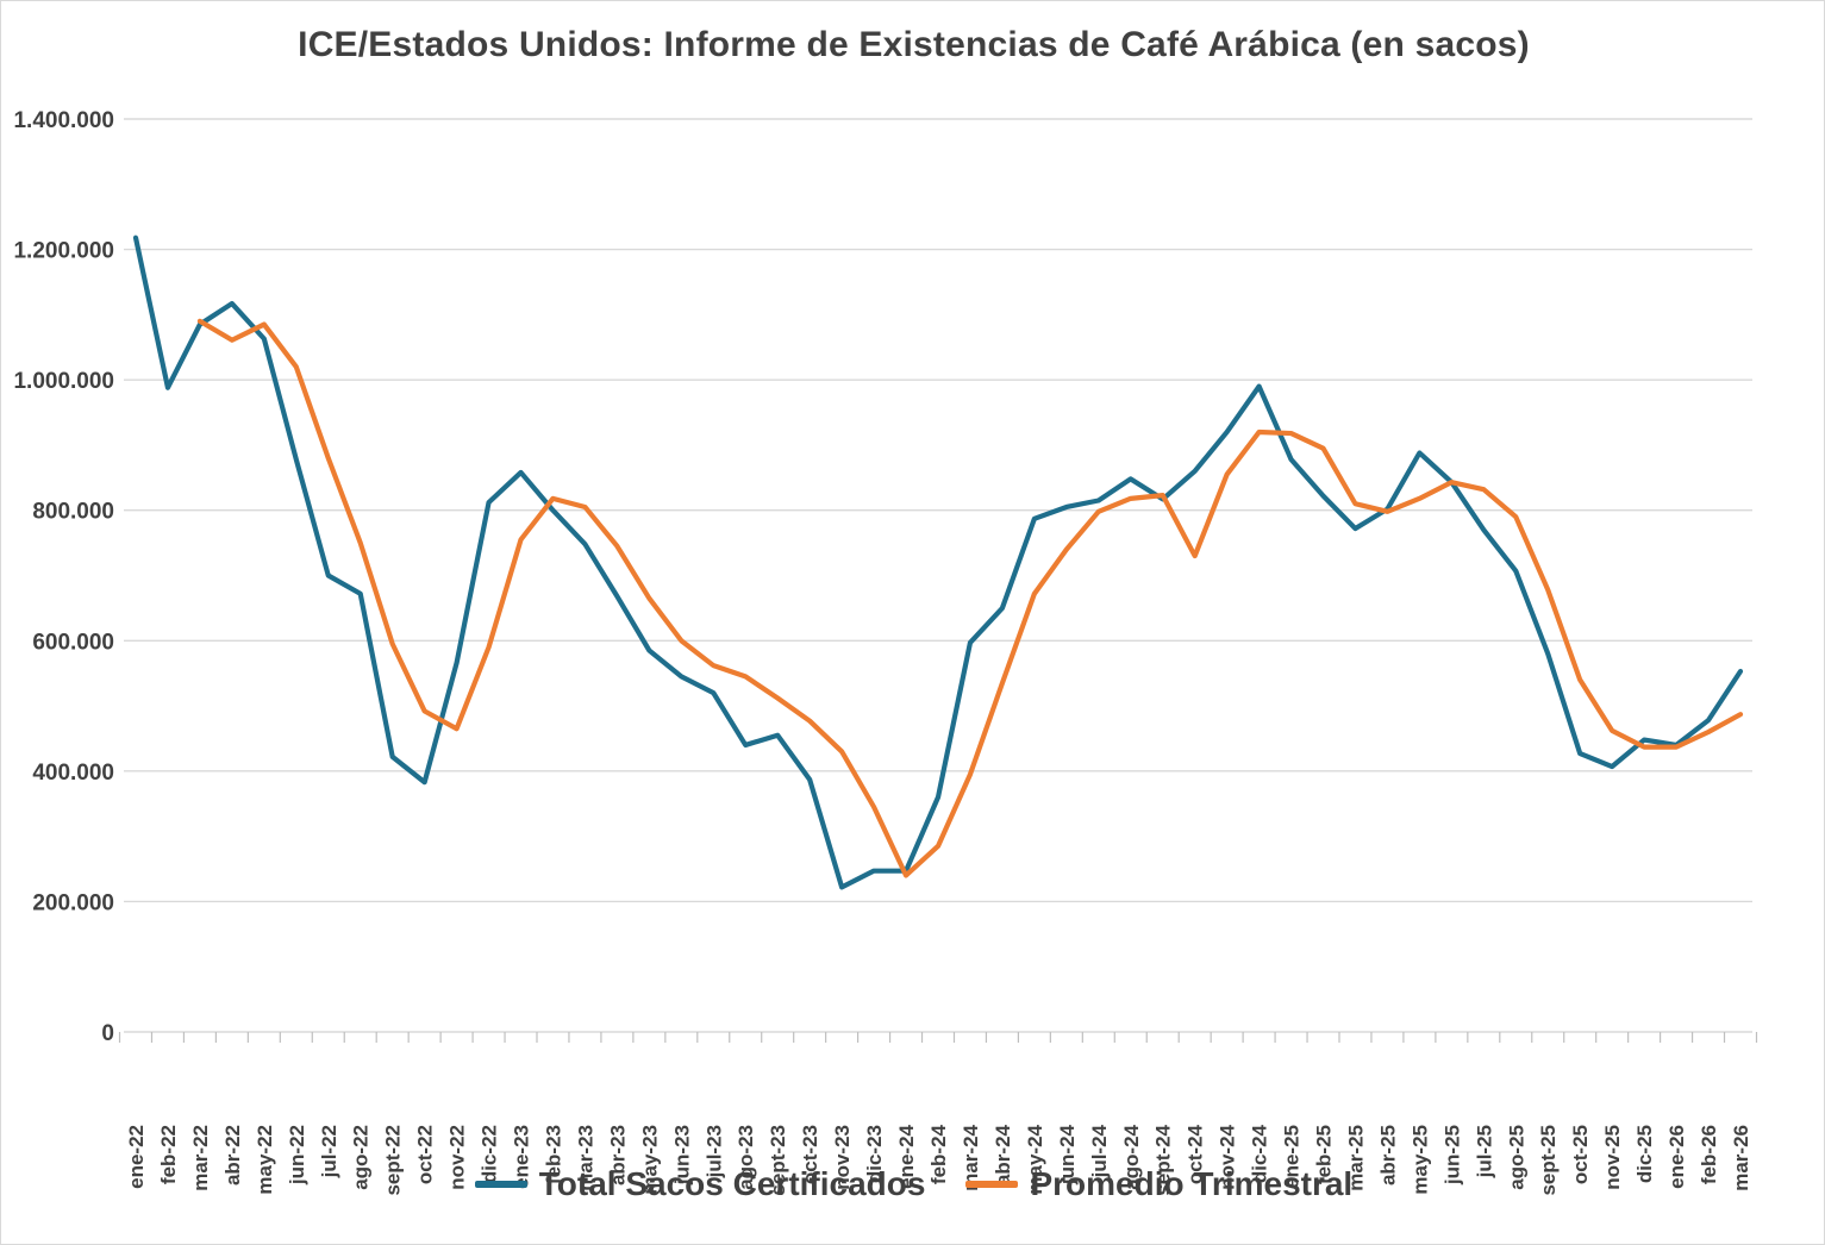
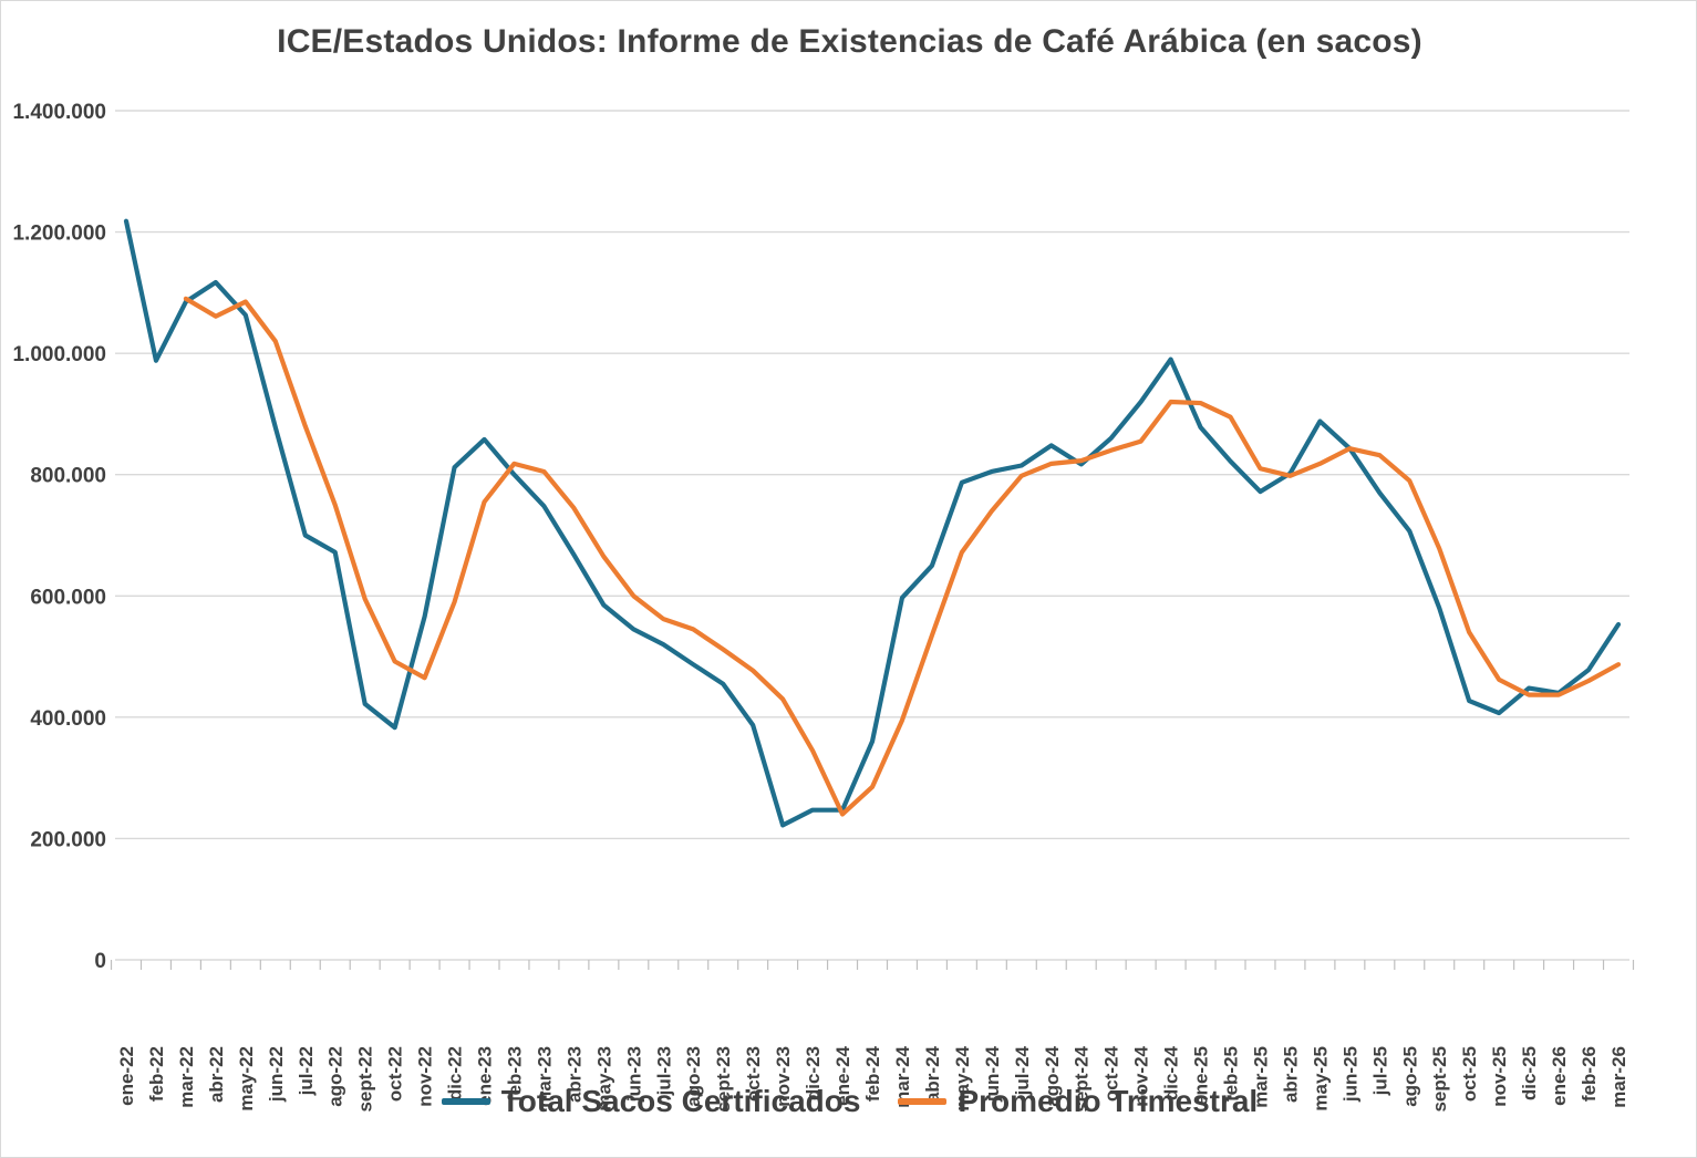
Total Sacos Certificados/ago-23: 440000 -> 490000
Promedio Trimestral/oct-24: 730000 -> 840000
